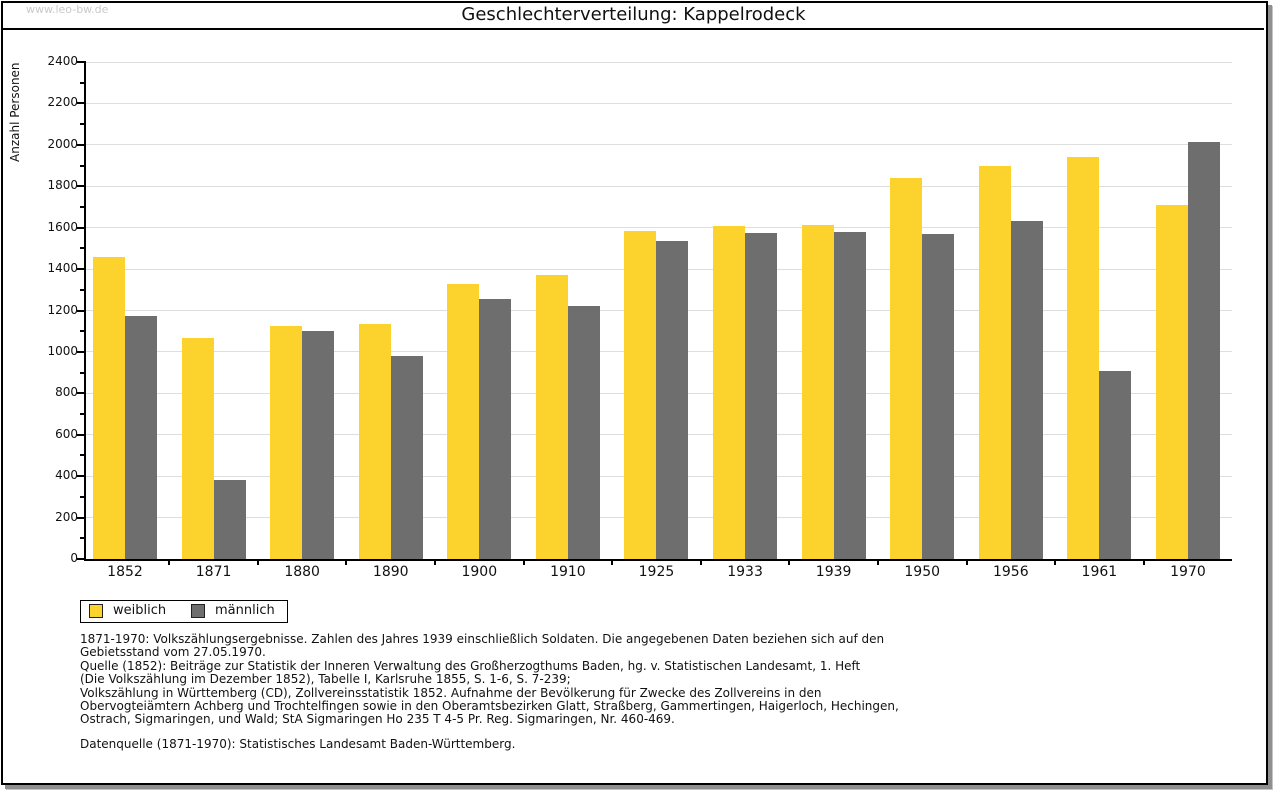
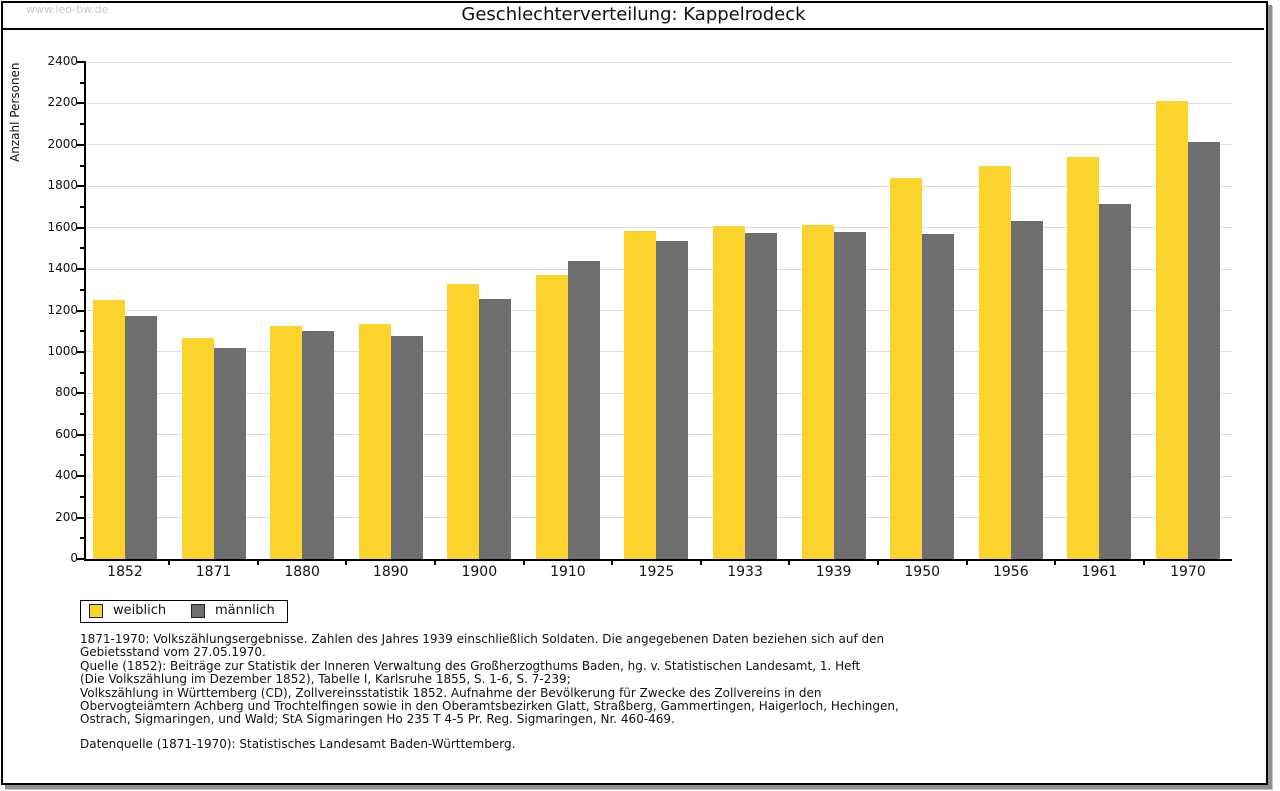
weiblich/1852: 1460 -> 1250
männlich/1871: 380 -> 1020
männlich/1890: 980 -> 1080
männlich/1910: 1220 -> 1440
männlich/1961: 910 -> 1720
weiblich/1970: 1710 -> 2210
